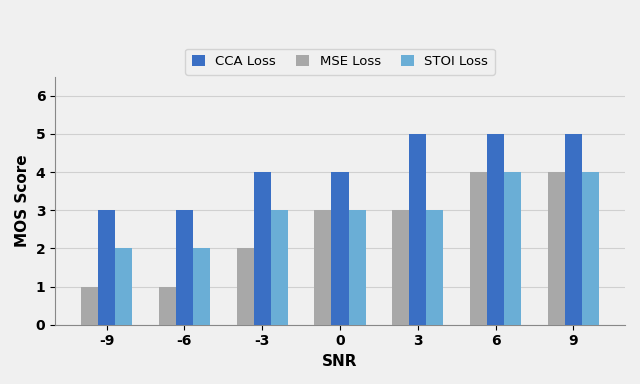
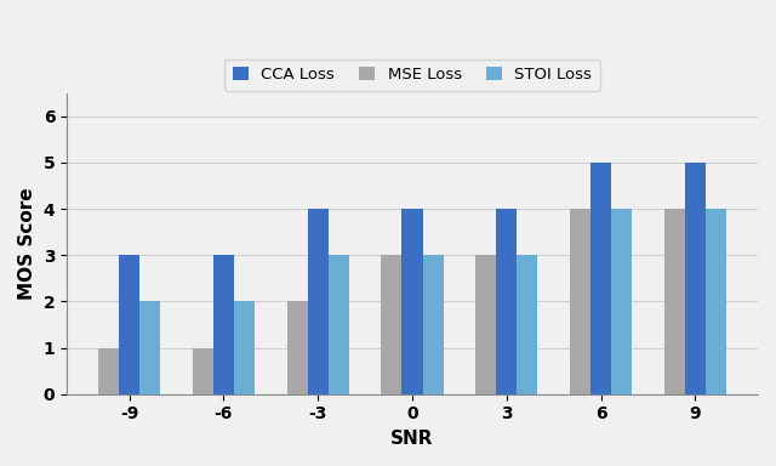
CCA Loss/3: 5 -> 4
